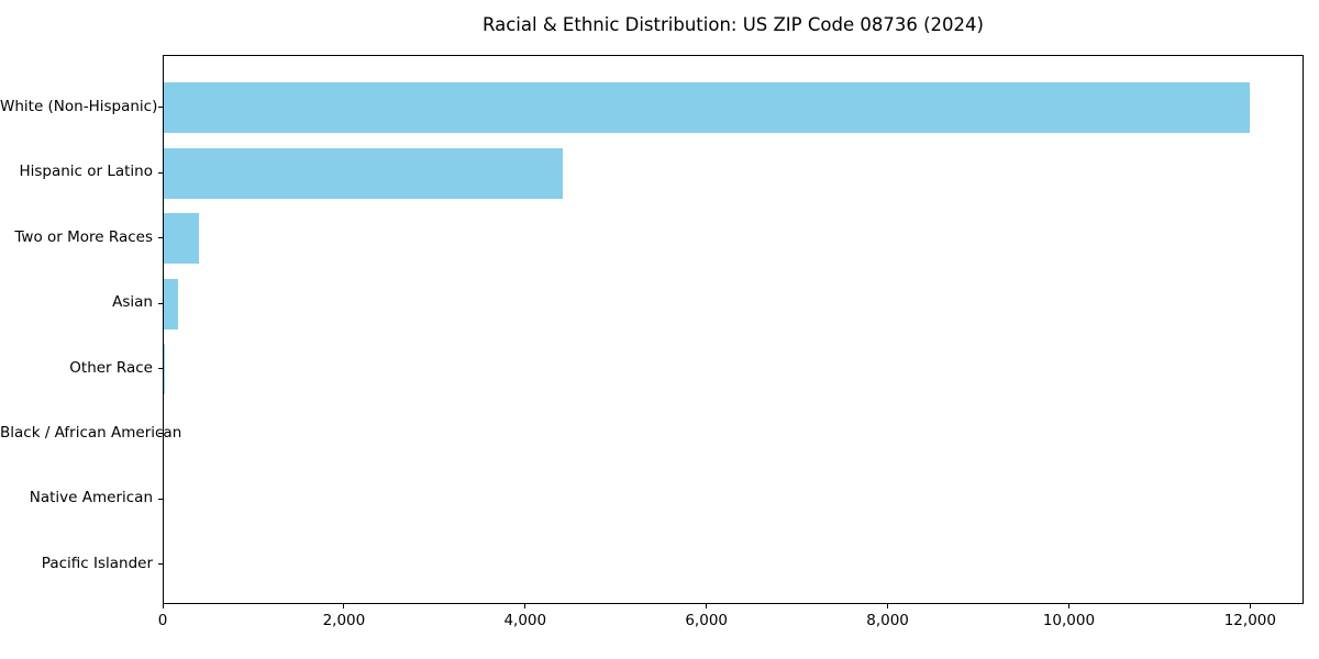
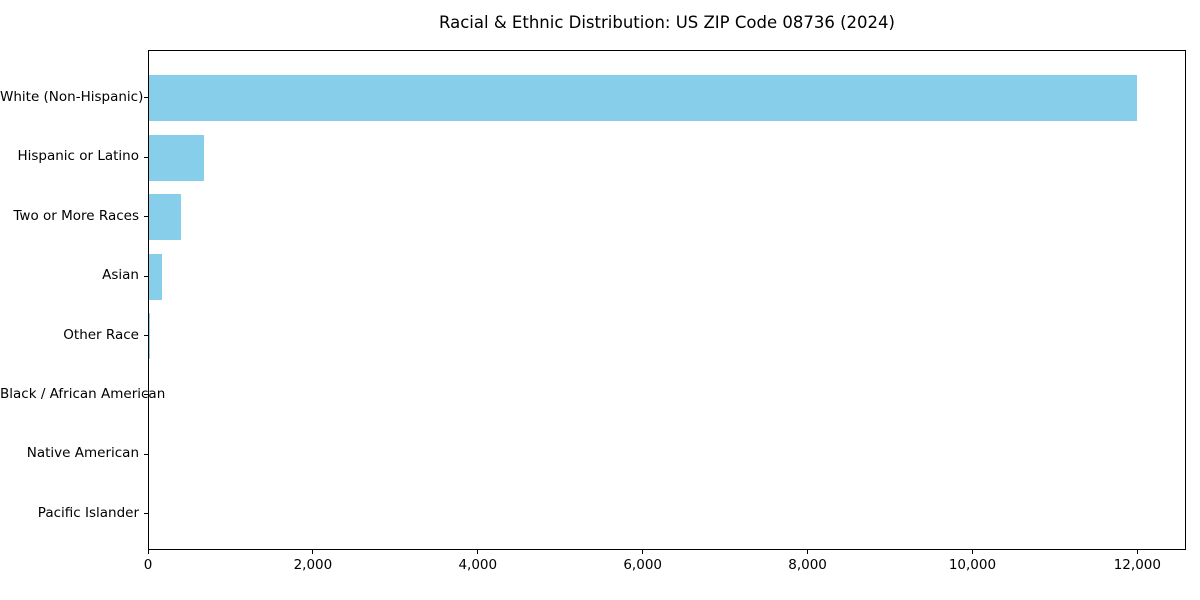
Hispanic or Latino: 4400 -> 700
